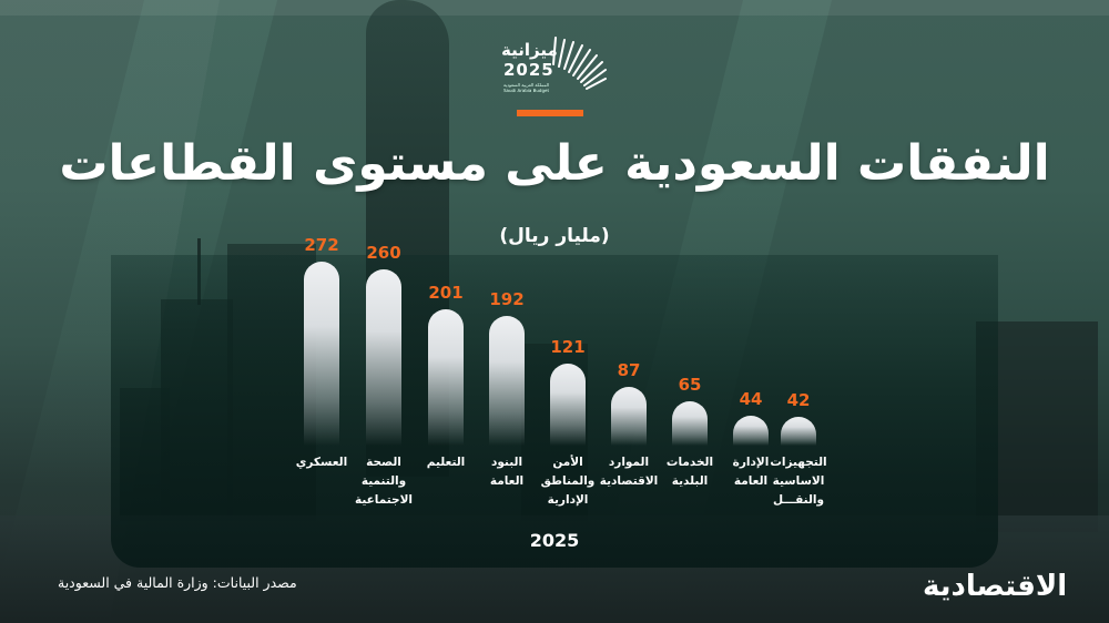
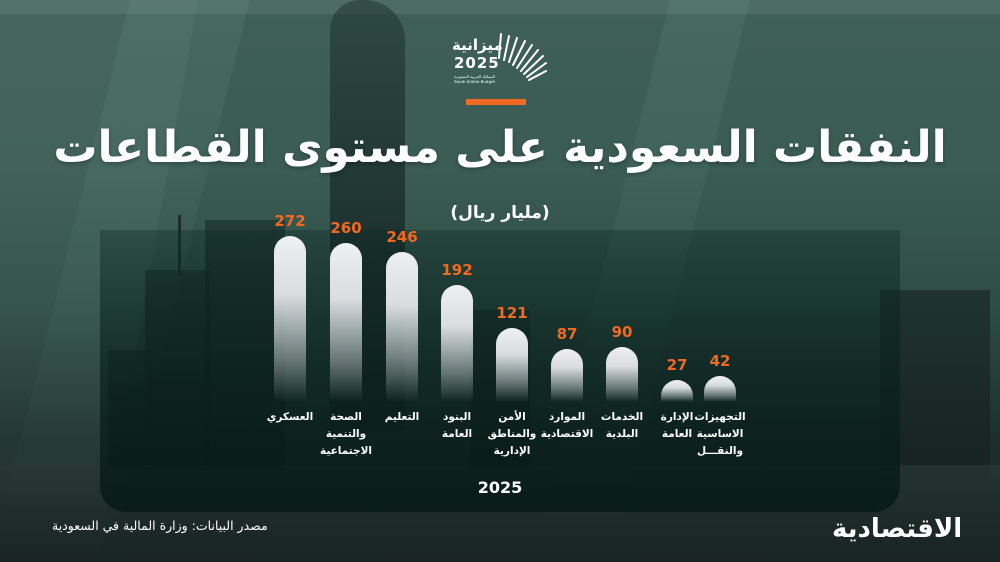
التعليم: 201 -> 246
الخدمات البلدية: 65 -> 90
الإدارة العامة: 44 -> 27
